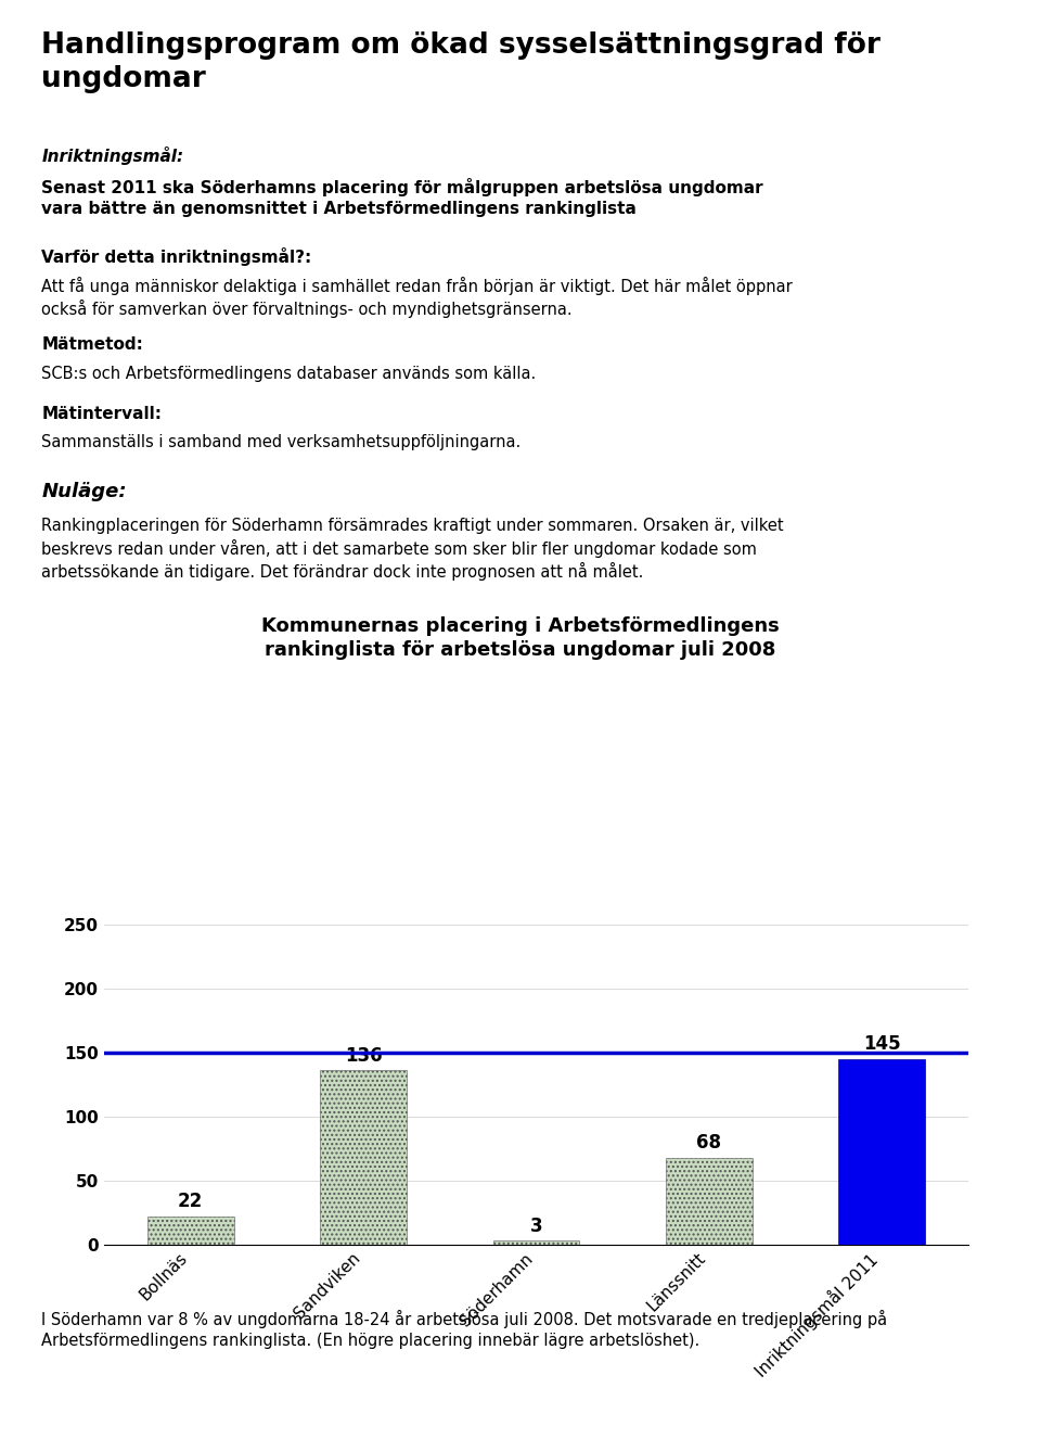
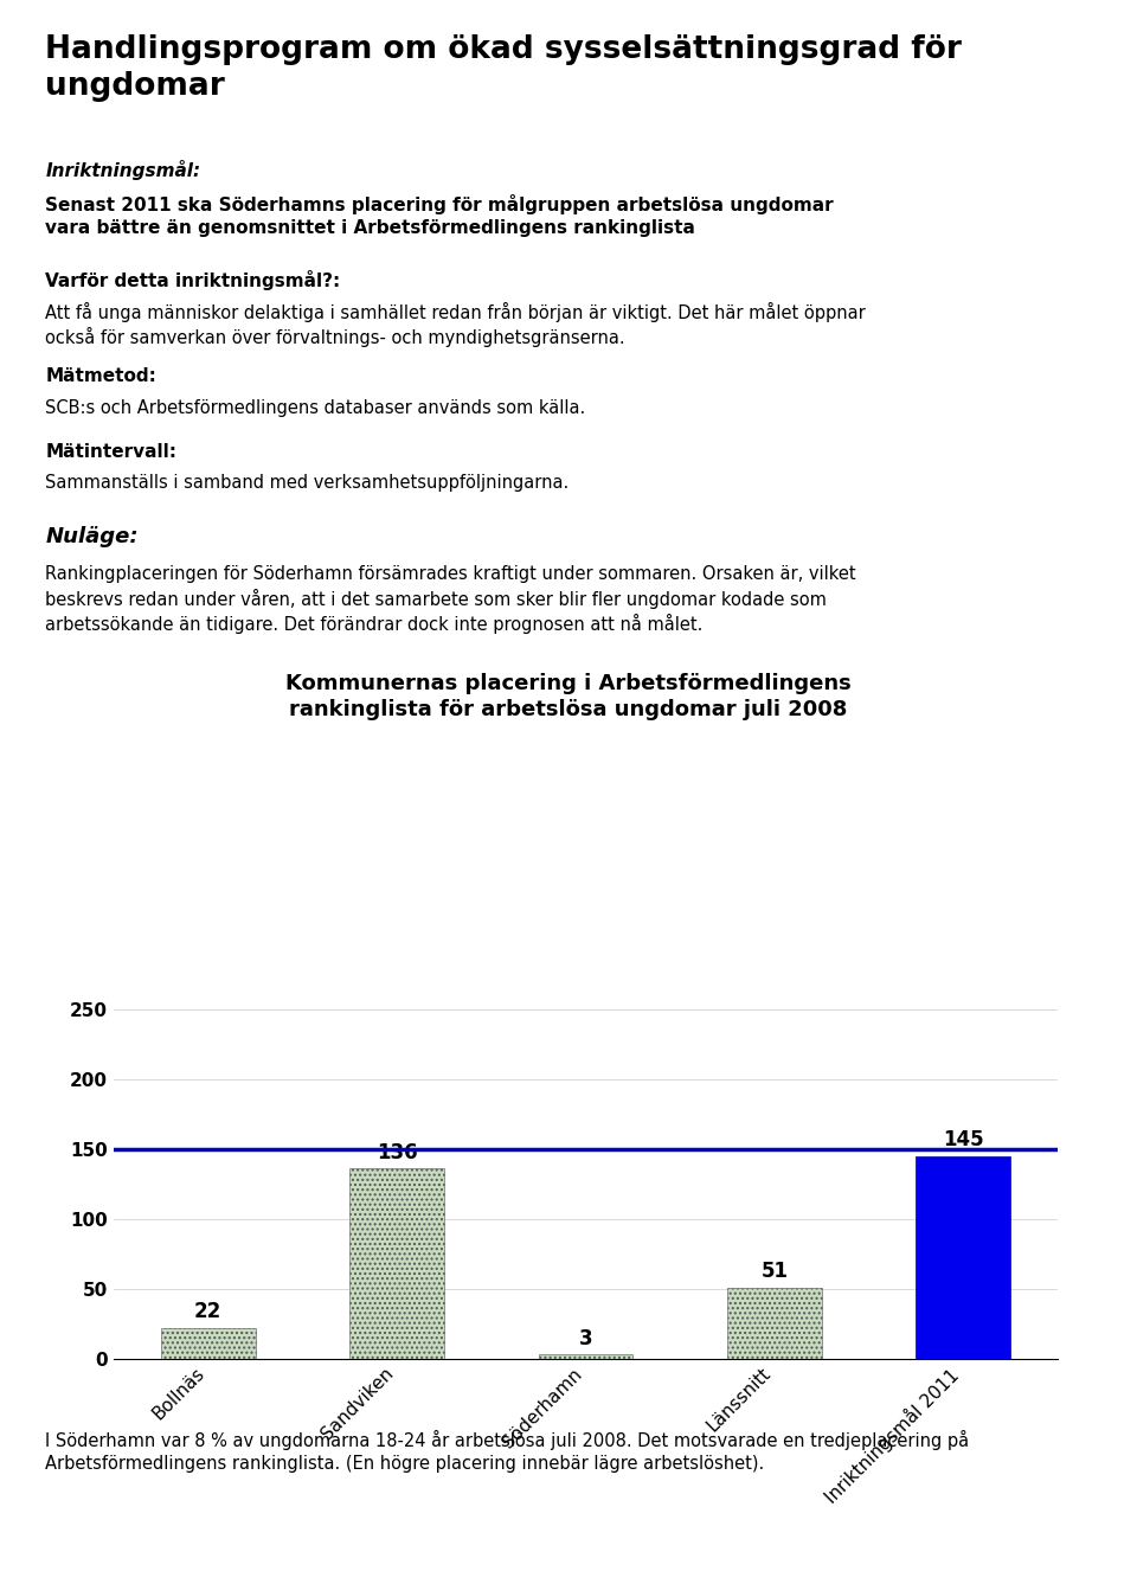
Länssnitt: 68 -> 51
